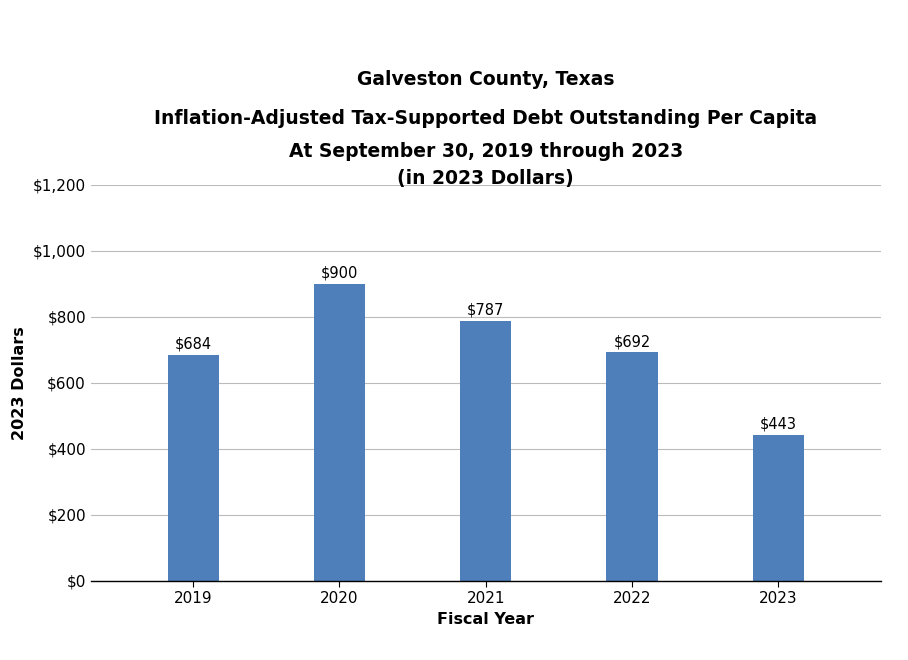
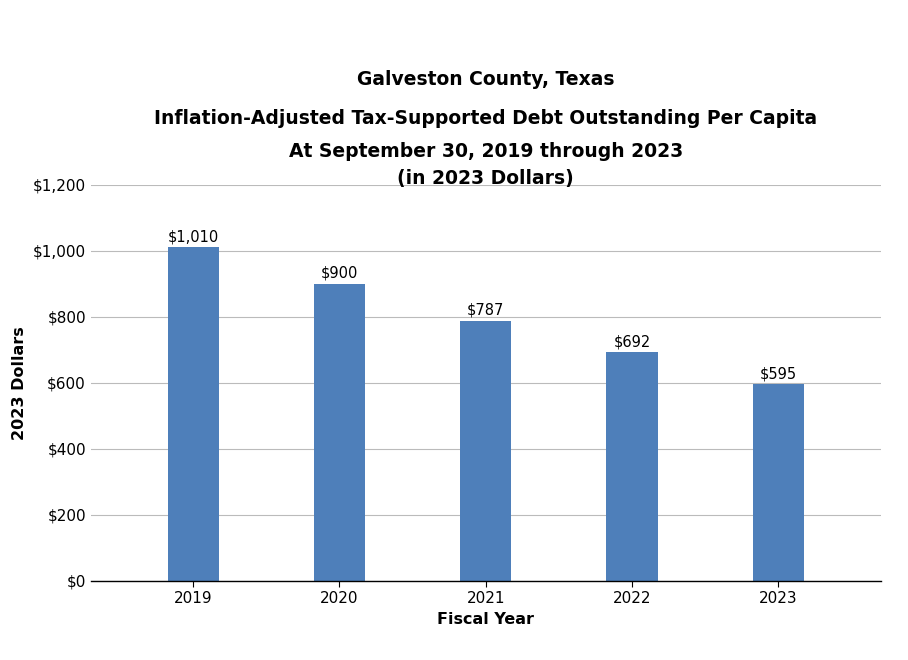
2019: $684 -> $1,010
2023: $443 -> $595
